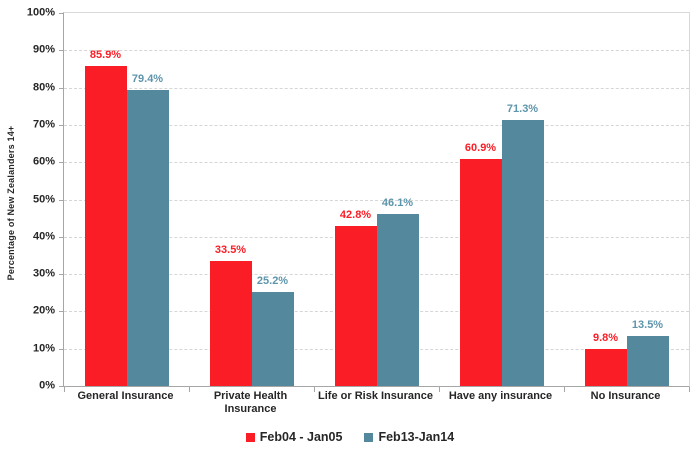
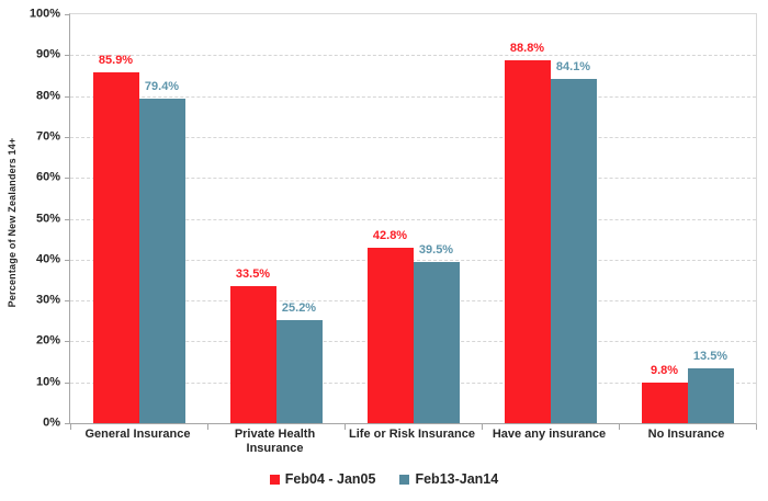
Feb13-Jan14/Life or Risk Insurance: 46.1% -> 39.5%
Feb04 - Jan05/Have any insurance: 60.9% -> 88.8%
Feb13-Jan14/Have any insurance: 71.3% -> 84.1%
